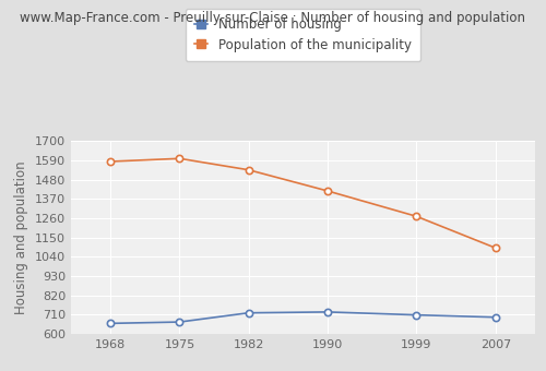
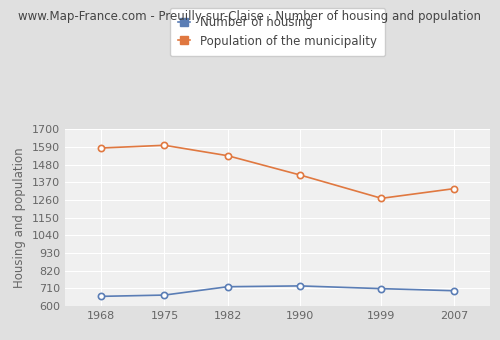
Population of the municipality/2007: 1090 -> 1330
